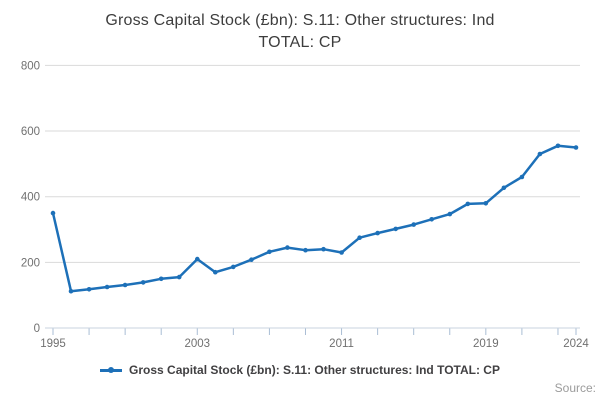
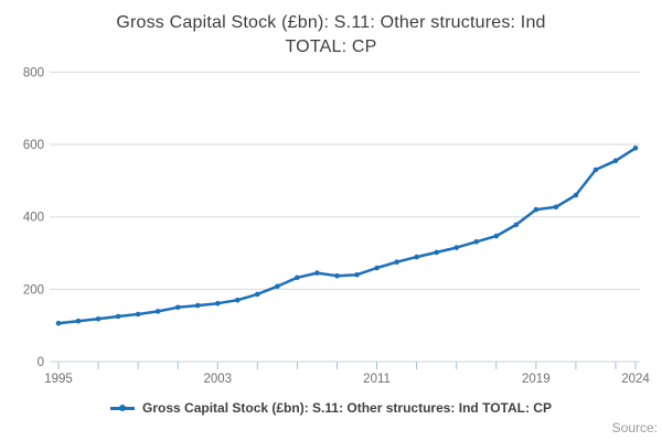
1995: 350 -> 110
2003: 210 -> 160
2011: 230 -> 260
2019: 380 -> 420
2024: 550 -> 590
